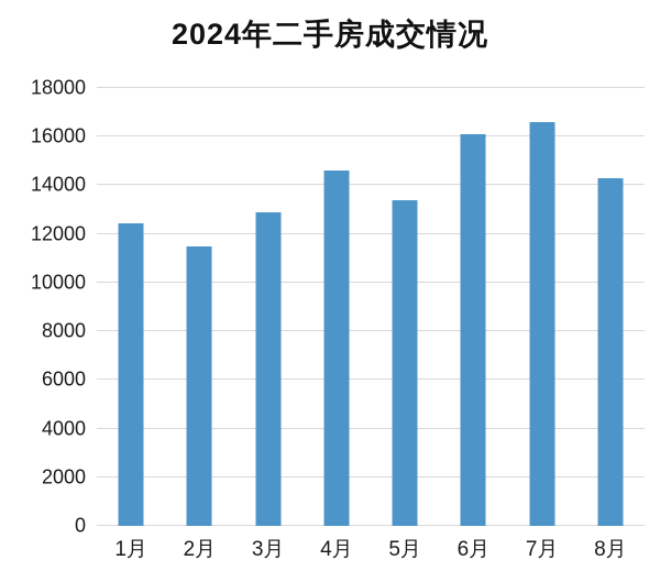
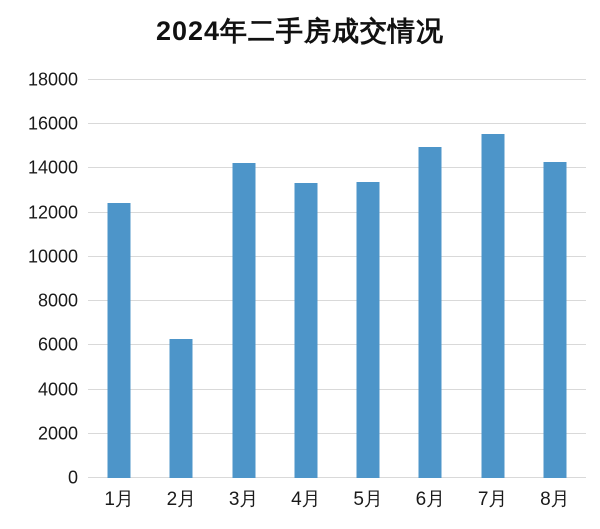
2月: 11500 -> 6300
3月: 12900 -> 14200
4月: 14600 -> 13400
6月: 16100 -> 15000
7月: 16600 -> 15600
